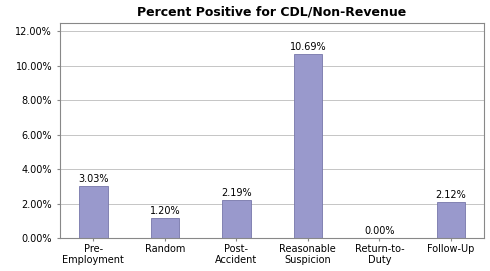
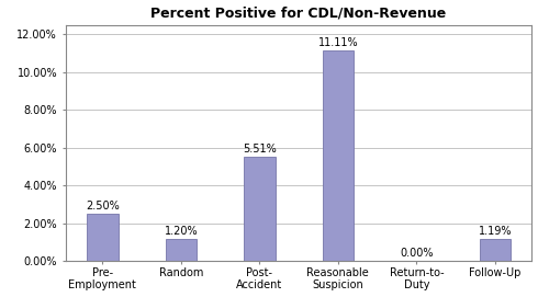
Pre- Employment: 3.03% -> 2.50%
Post- Accident: 2.19% -> 5.51%
Reasonable Suspicion: 10.69% -> 11.11%
Follow-Up: 2.12% -> 1.19%
